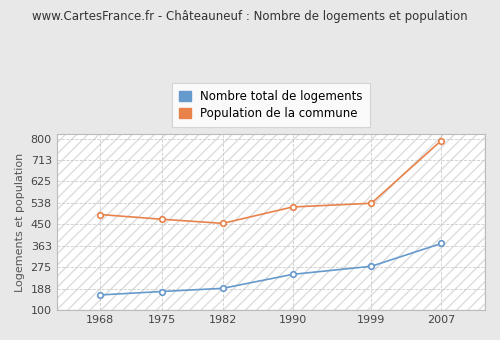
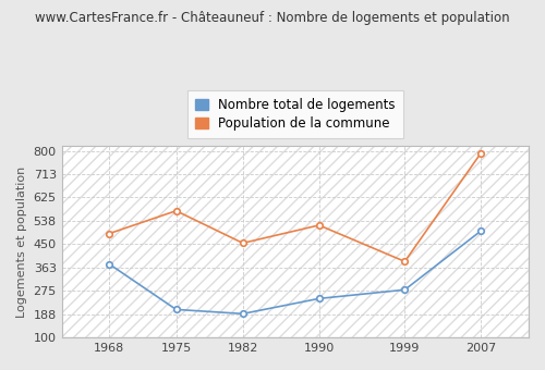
Nombre total de logements/1968: 162 -> 375
Nombre total de logements/1975: 176 -> 205
Population de la commune/1975: 471 -> 575
Population de la commune/1999: 536 -> 385
Nombre total de logements/2007: 372 -> 500
